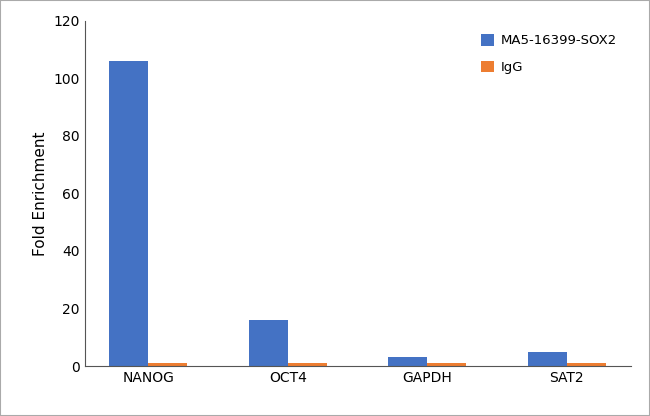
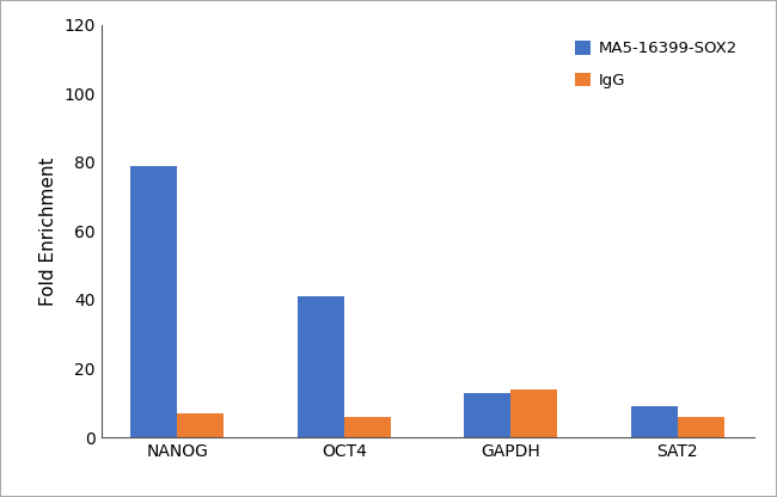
MA5-16399-SOX2/NANOG: 106 -> 79
IgG/NANOG: 1 -> 7
MA5-16399-SOX2/OCT4: 16 -> 41
IgG/OCT4: 1 -> 6
MA5-16399-SOX2/GAPDH: 3 -> 13
IgG/GAPDH: 1 -> 14
MA5-16399-SOX2/SAT2: 5 -> 9
IgG/SAT2: 1 -> 6
